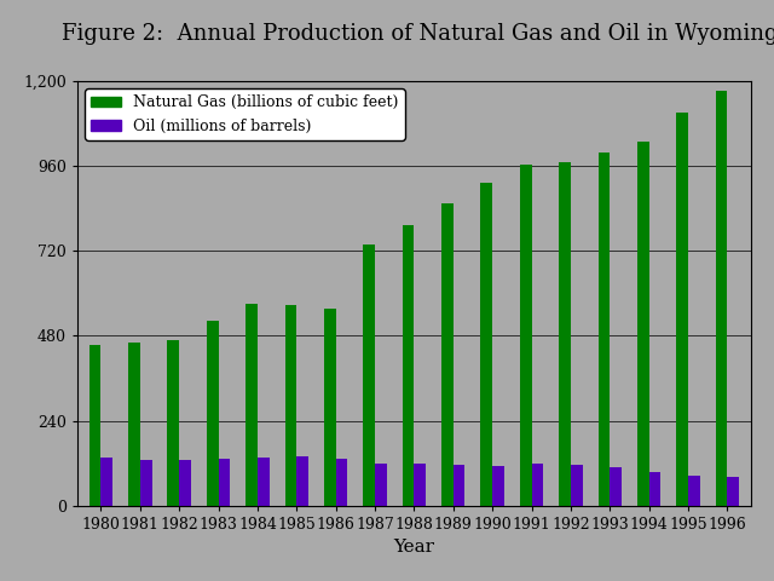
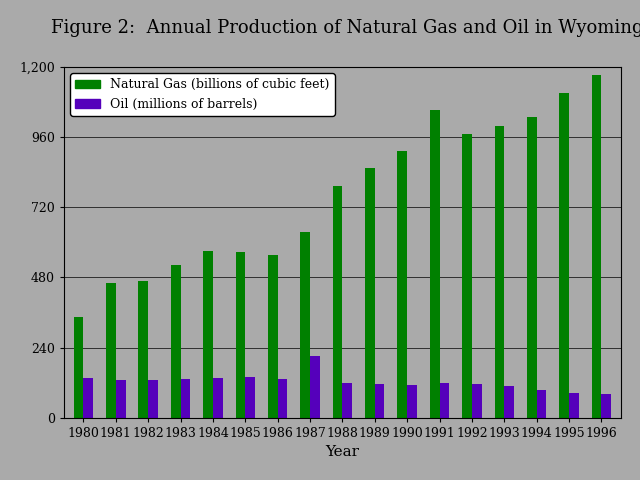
Natural Gas (billions of cubic feet)/1980: 455 -> 345
Natural Gas (billions of cubic feet)/1987: 740 -> 635
Oil (millions of barrels)/1987: 120 -> 210
Natural Gas (billions of cubic feet)/1991: 965 -> 1,055
